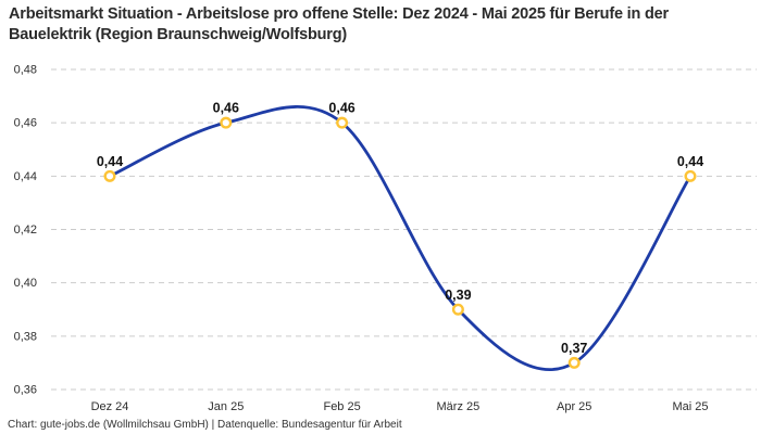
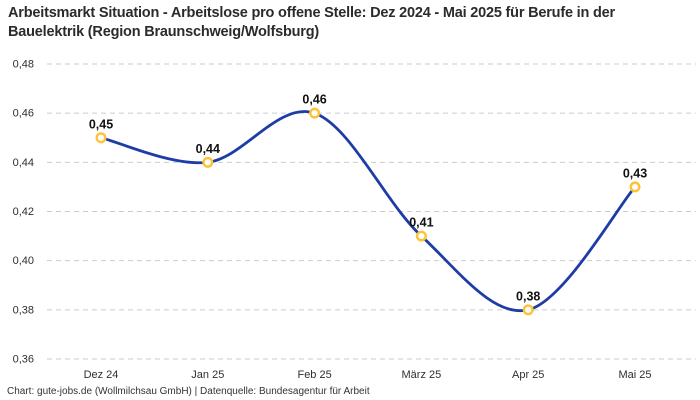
Dez 24: 0,44 -> 0,45
Jan 25: 0,46 -> 0,44
März 25: 0,39 -> 0,41
Apr 25: 0,37 -> 0,38
Mai 25: 0,44 -> 0,43
